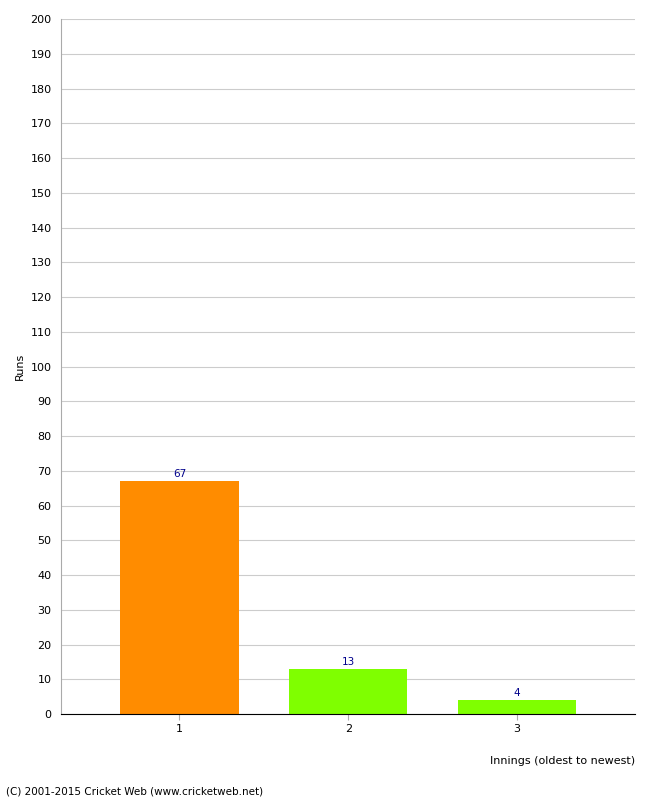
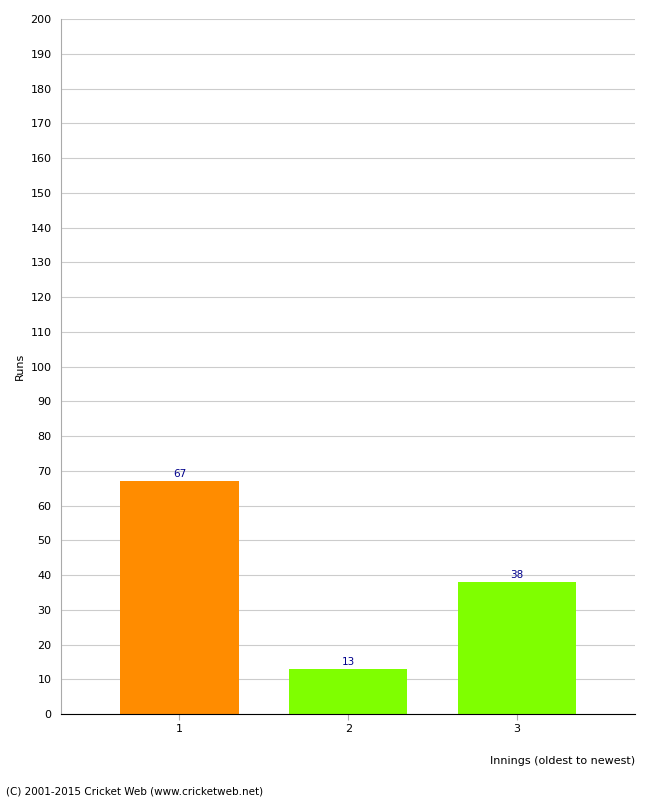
3: 4 -> 38
